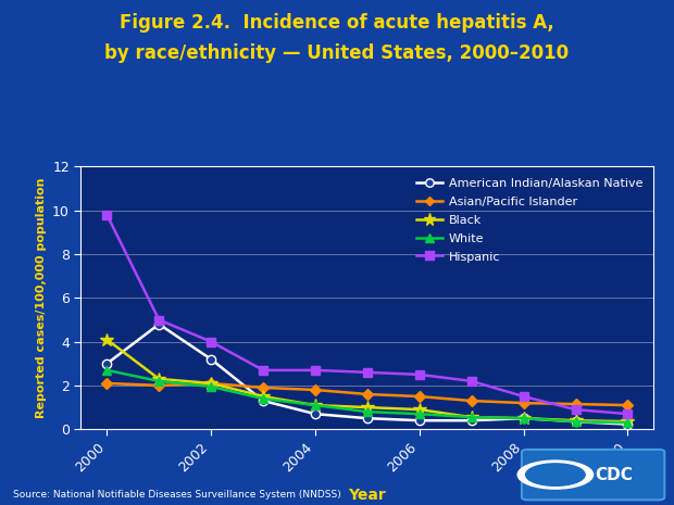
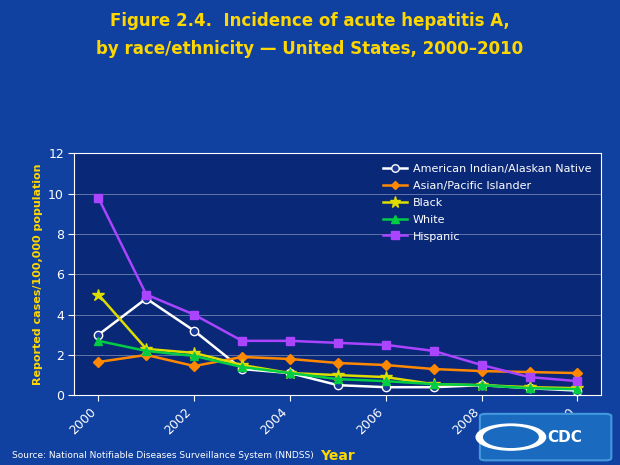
Asian/Pacific Islander/2000: 2.10 -> 1.65
Black/2000: 4.10 -> 5.00
Asian/Pacific Islander/2002: 2.10 -> 1.45
American Indian/Alaskan Native/2004: 0.70 -> 1.10
